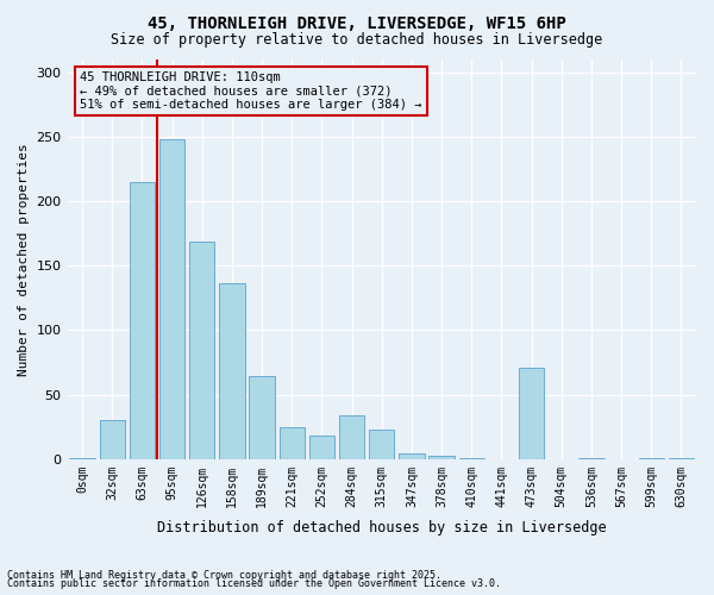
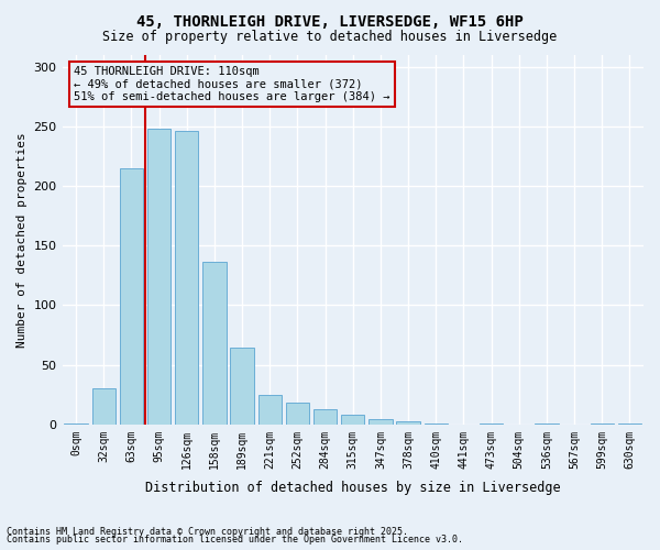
126sqm: 169 -> 246
284sqm: 34 -> 13
315sqm: 23 -> 8
473sqm: 71 -> 1
